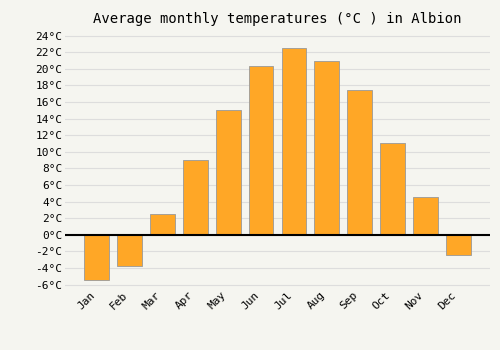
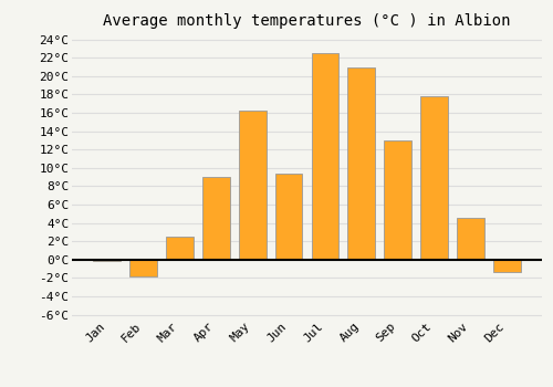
Jan: -5.5°C -> -0.2°C
Feb: -3.8°C -> -1.8°C
May: 15.0°C -> 16.2°C
Jun: 20.3°C -> 9.4°C
Sep: 17.5°C -> 13.0°C
Oct: 11.0°C -> 17.8°C
Dec: -2.5°C -> -1.4°C
